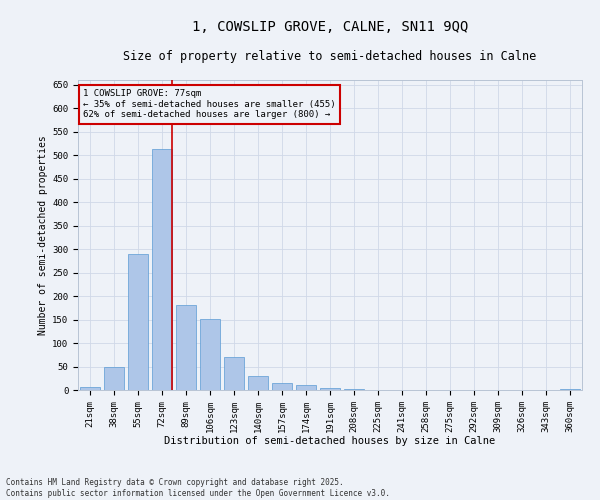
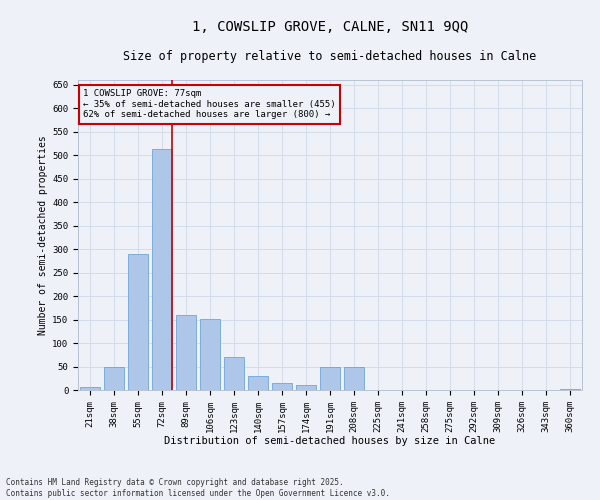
89sqm: 182 -> 160
191sqm: 5 -> 50
208sqm: 2 -> 50
